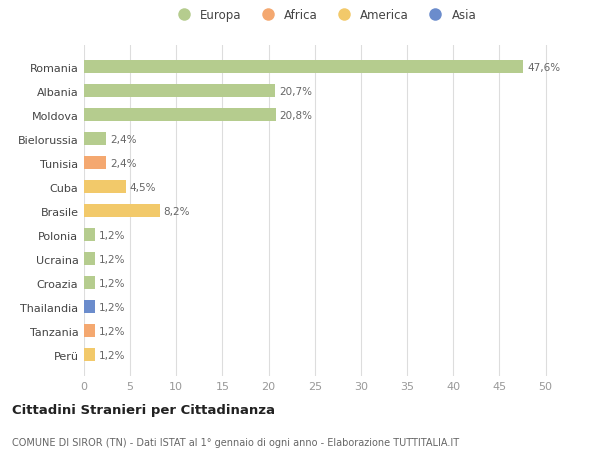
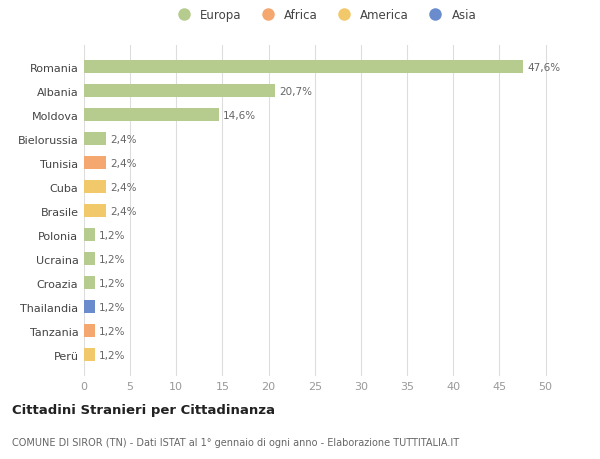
Moldova: 20,8% -> 14,6%
Cuba: 4,5% -> 2,4%
Brasile: 8,2% -> 2,4%
